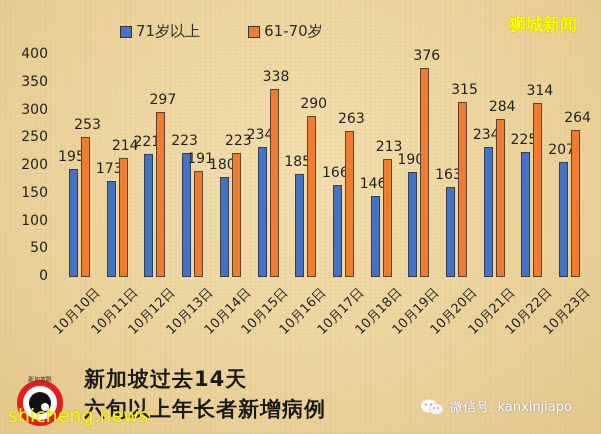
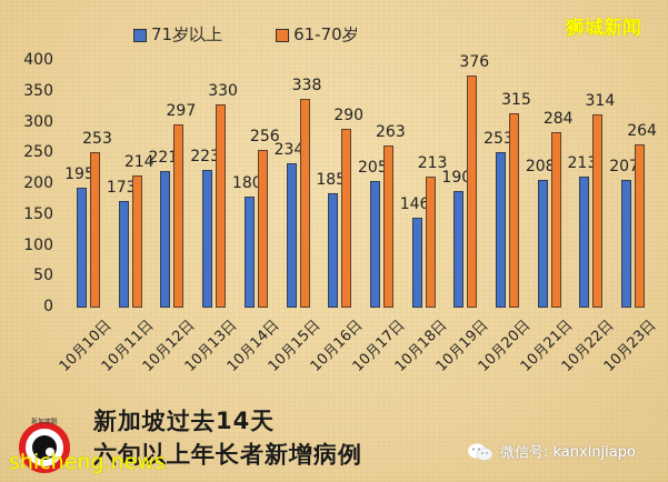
61-70岁/10月13日: 191 -> 330
61-70岁/10月14日: 223 -> 256
71岁以上/10月17日: 166 -> 205
71岁以上/10月20日: 163 -> 253
71岁以上/10月21日: 234 -> 208
71岁以上/10月22日: 225 -> 213
